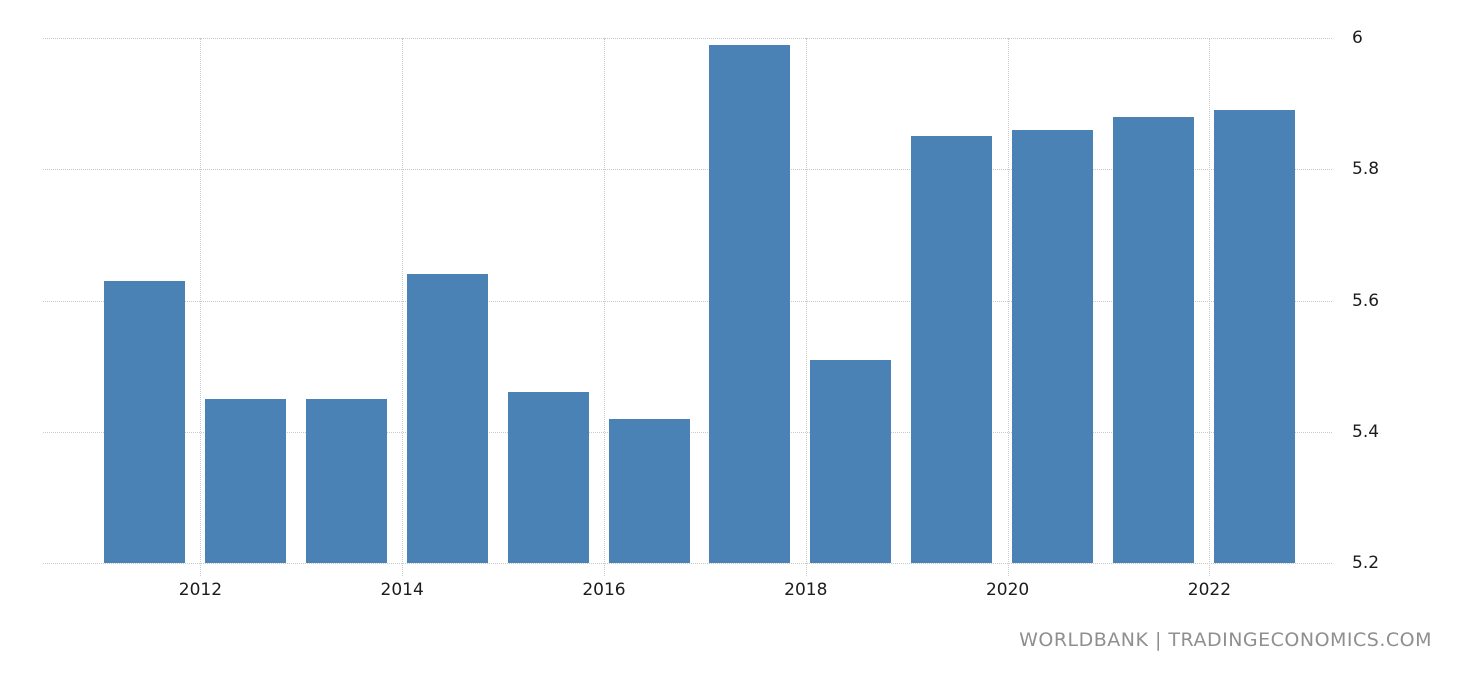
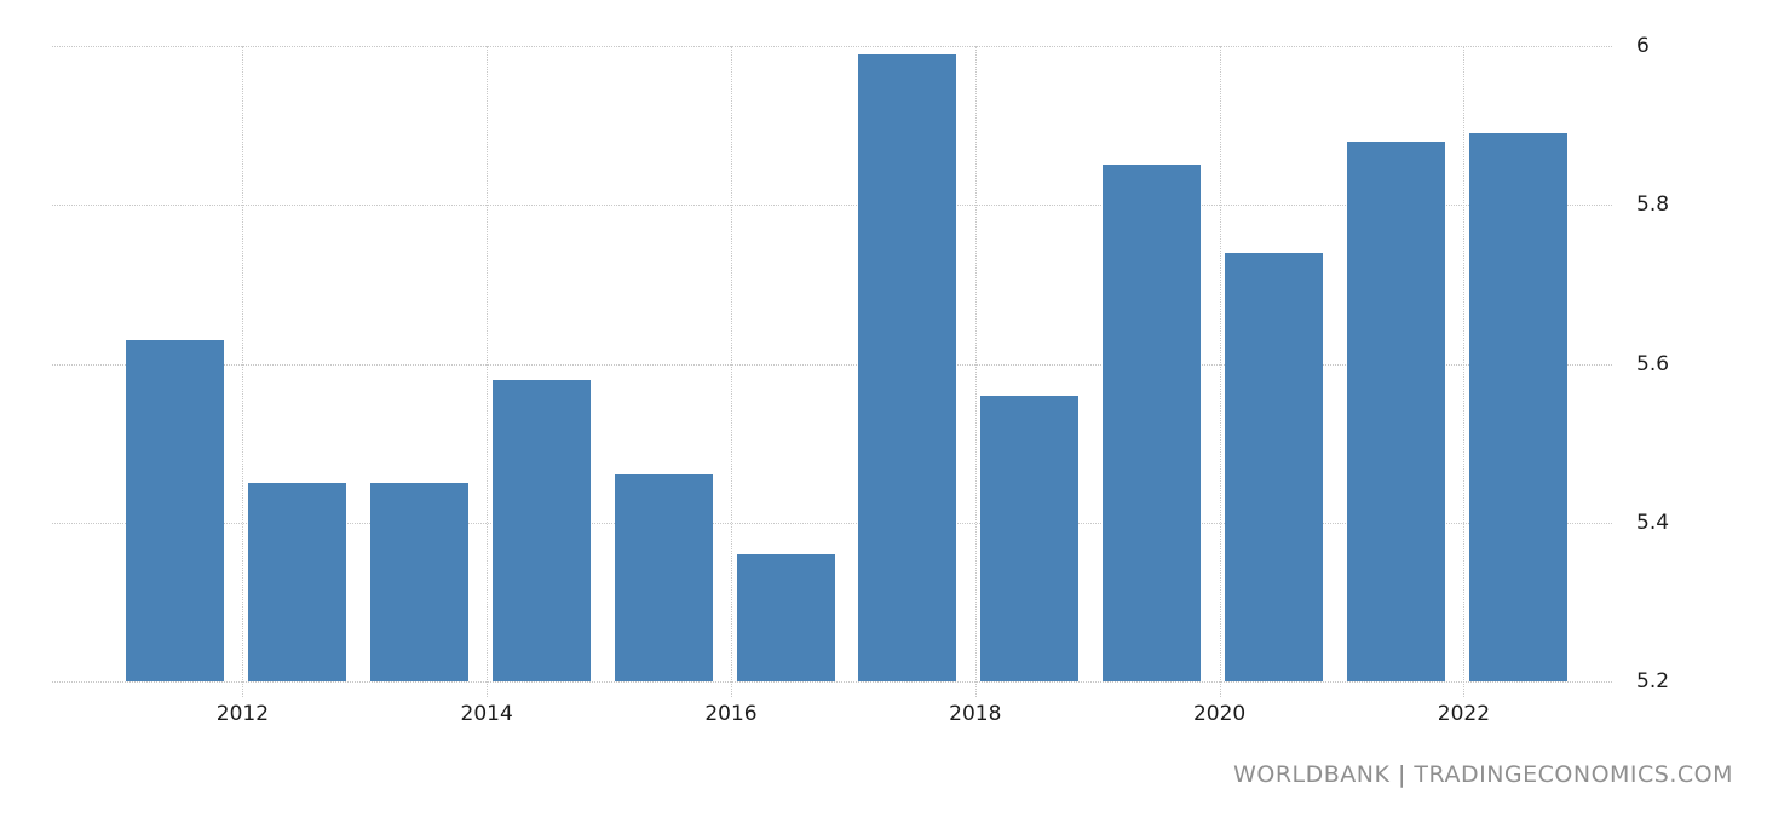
2014: 5.64 -> 5.58
2016: 5.42 -> 5.36
2018: 5.51 -> 5.56
2020: 5.86 -> 5.74
